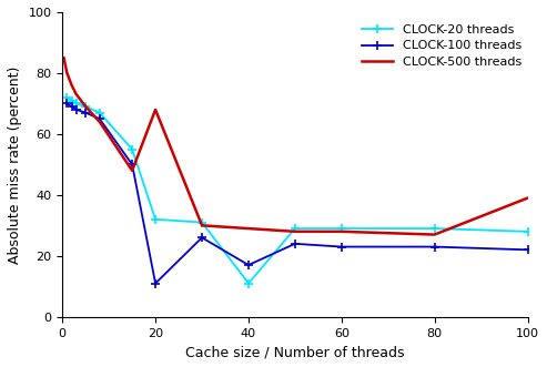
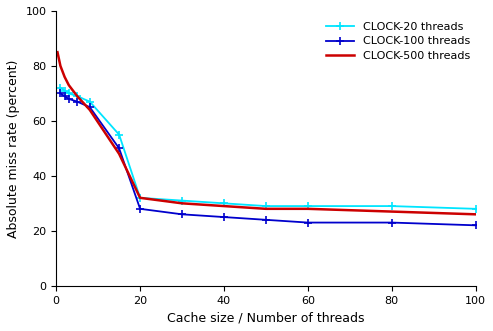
CLOCK-100 threads/20: 11 -> 28
CLOCK-500 threads/20: 68 -> 32
CLOCK-20 threads/40: 11 -> 30
CLOCK-100 threads/40: 17 -> 25
CLOCK-500 threads/100: 39 -> 26
